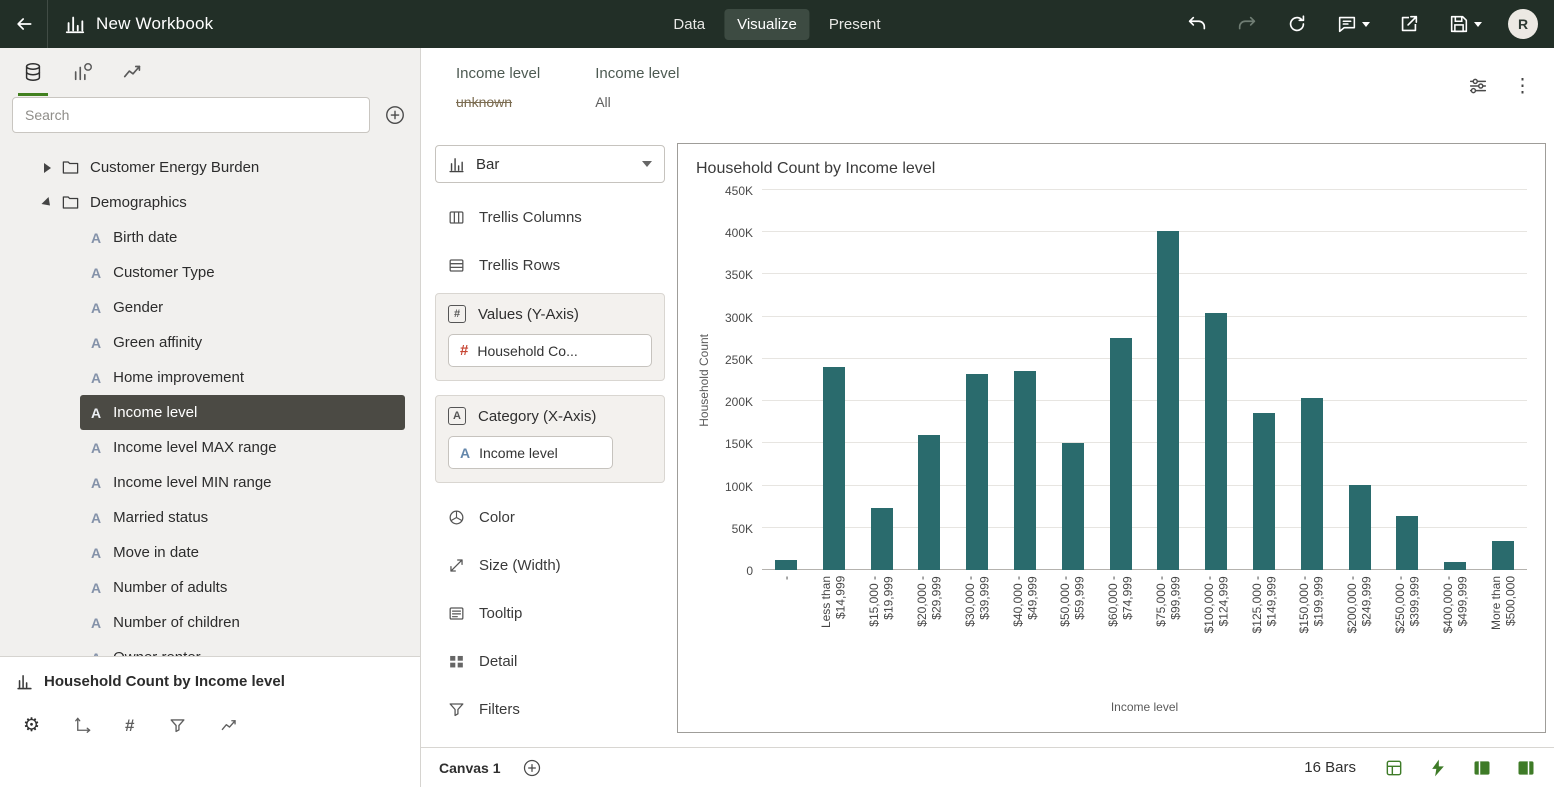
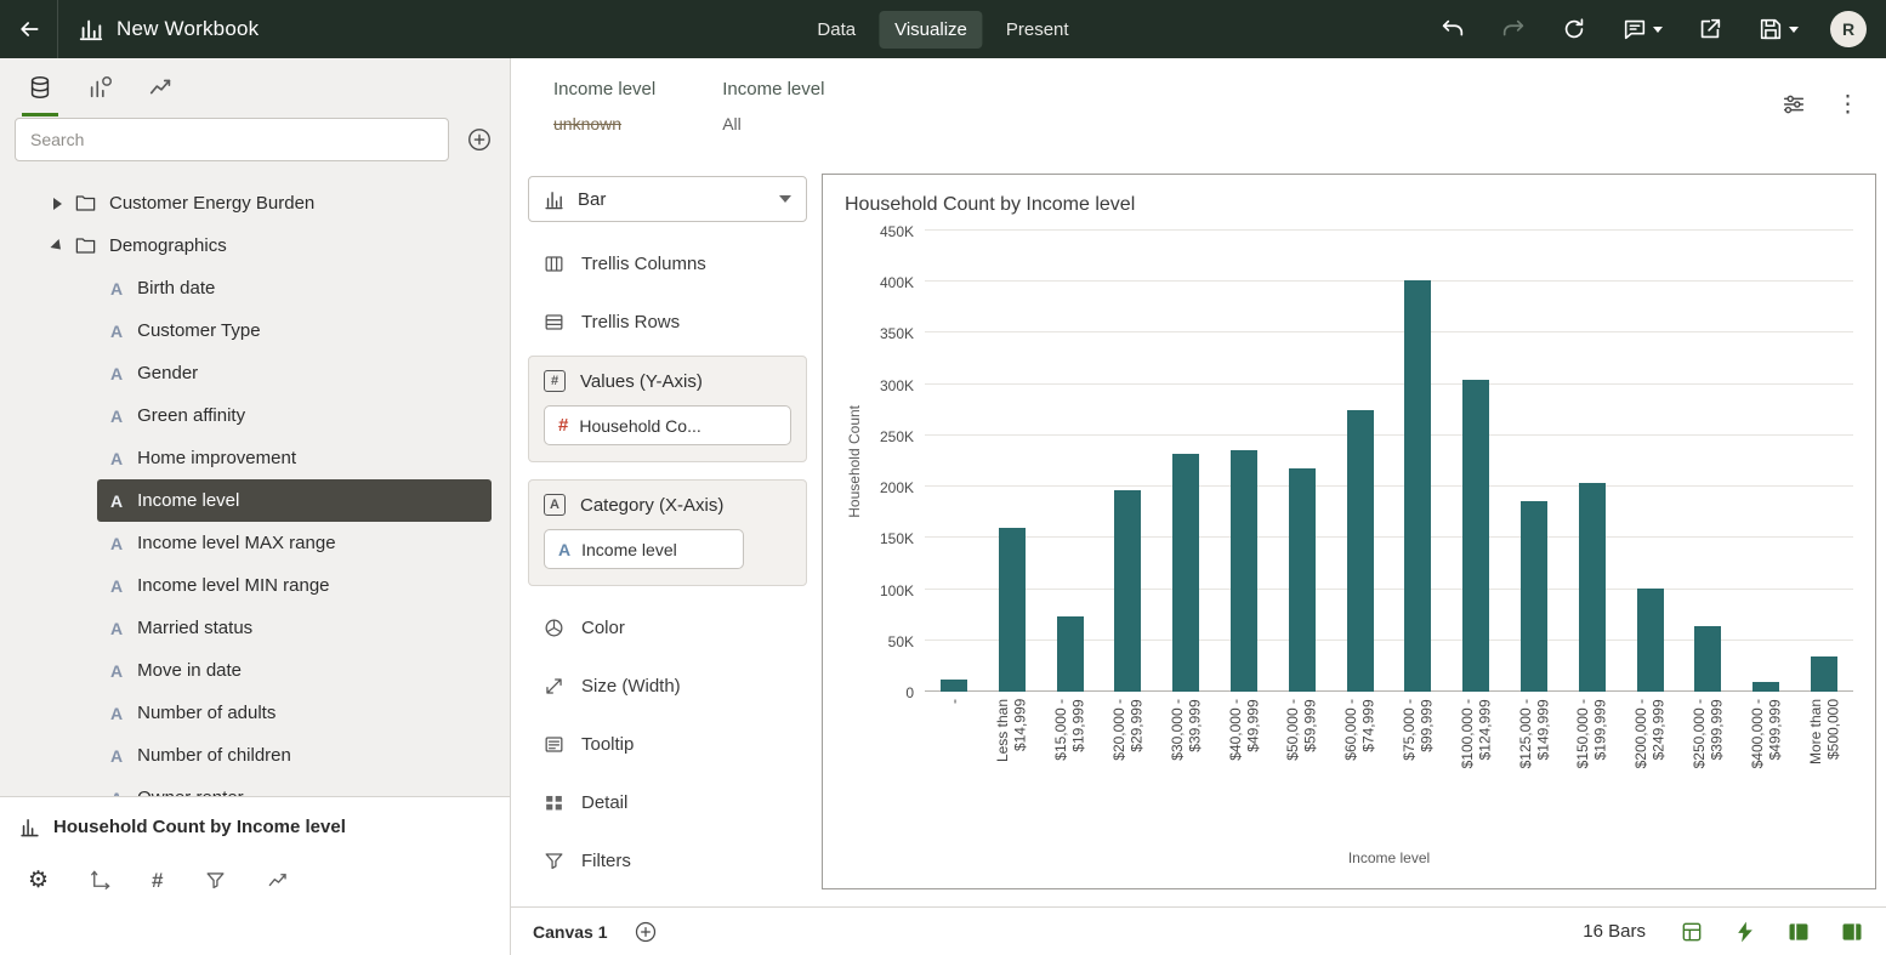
Less than $14,999: 240K -> 160K
$20,000 - $29,999: 160K -> 200K
$50,000 - $59,999: 150K -> 220K
